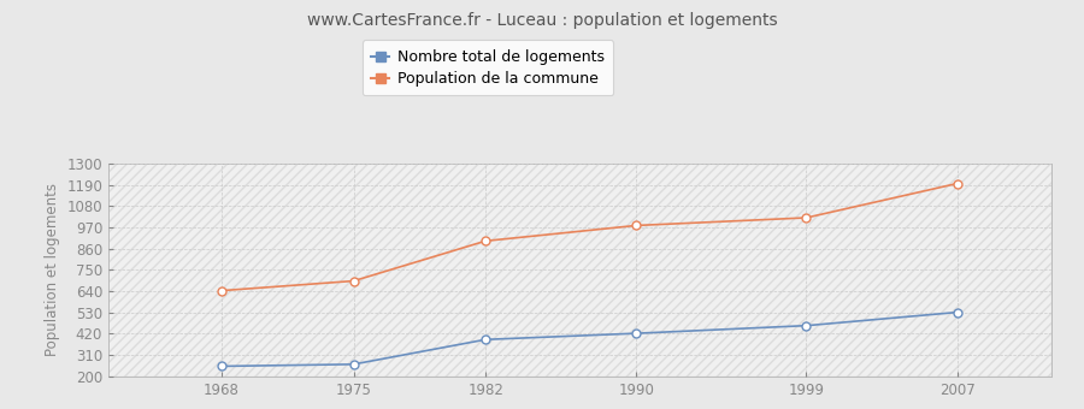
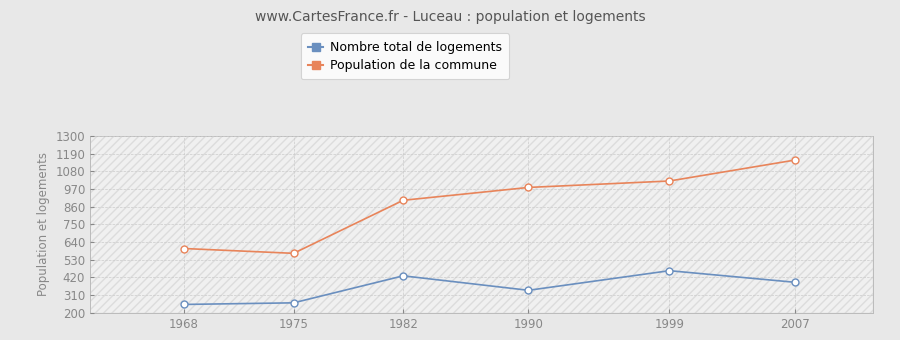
Population de la commune/1968: 640 -> 600
Population de la commune/1975: 690 -> 570
Nombre total de logements/1982: 390 -> 430
Nombre total de logements/1990: 420 -> 340
Nombre total de logements/2007: 530 -> 390
Population de la commune/2007: 1200 -> 1150
